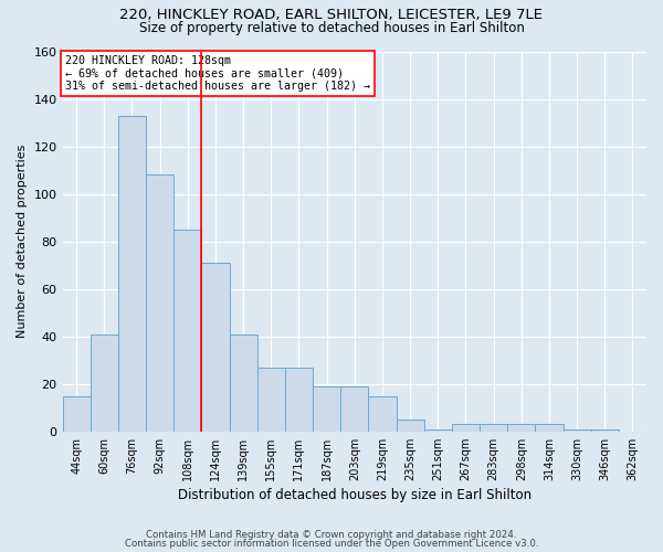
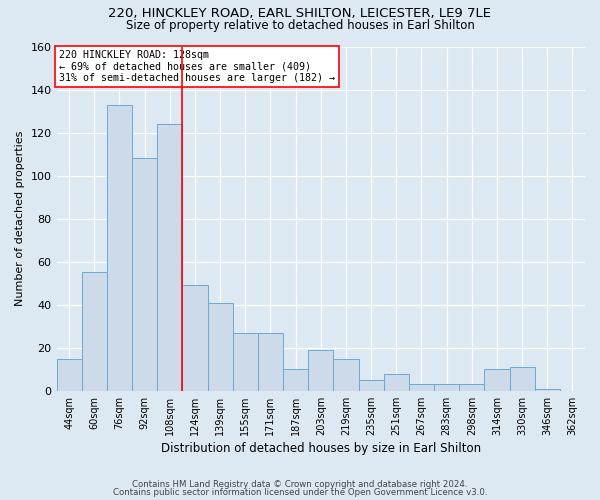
60sqm: 41 -> 55
108sqm: 85 -> 124
124sqm: 71 -> 49
187sqm: 19 -> 10
251sqm: 1 -> 8
314sqm: 3 -> 10
330sqm: 1 -> 11
